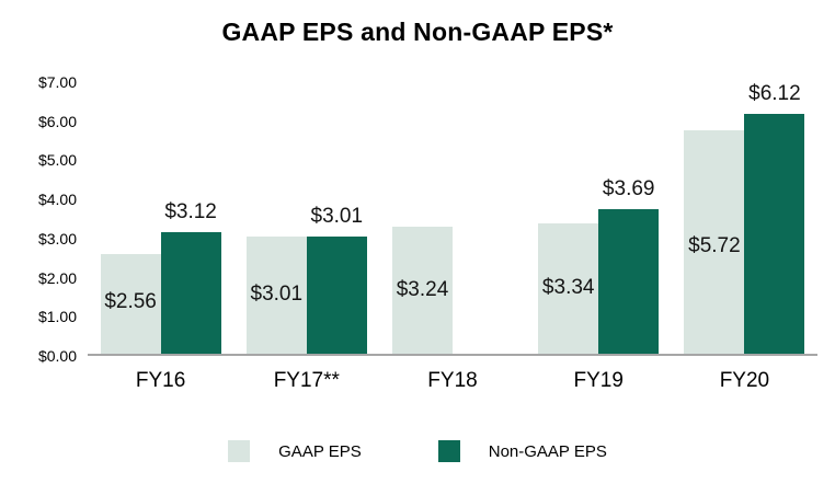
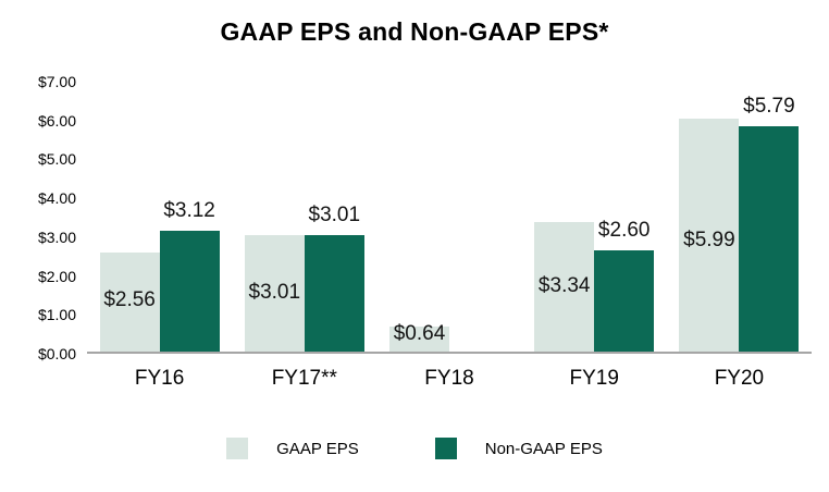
GAAP EPS/FY18: $3.24 -> $0.64
Non-GAAP EPS/FY19: $3.69 -> $2.60
GAAP EPS/FY20: $5.72 -> $5.99
Non-GAAP EPS/FY20: $6.12 -> $5.79
